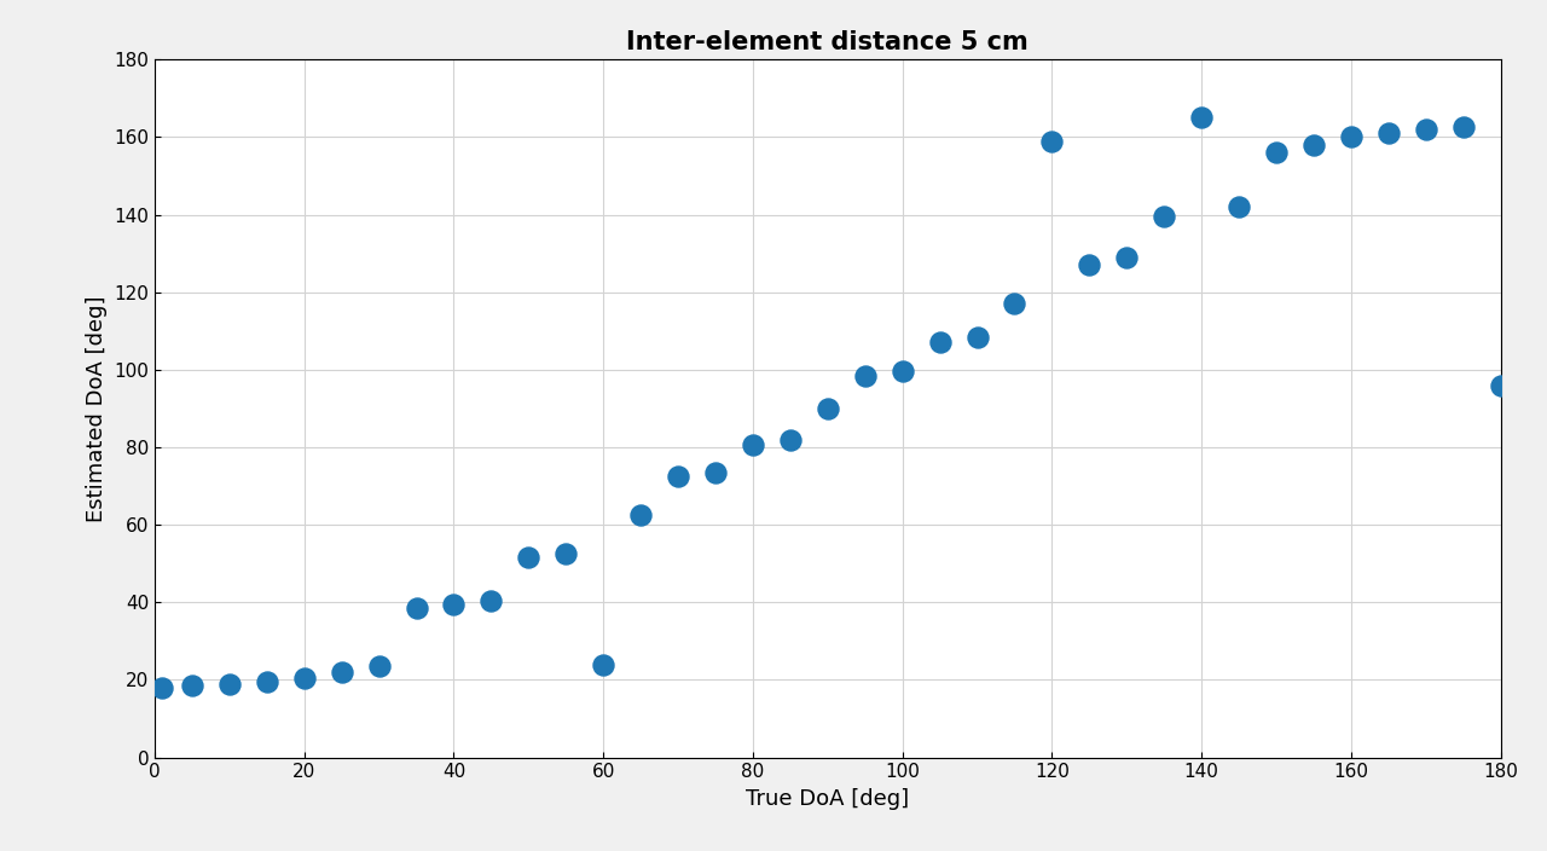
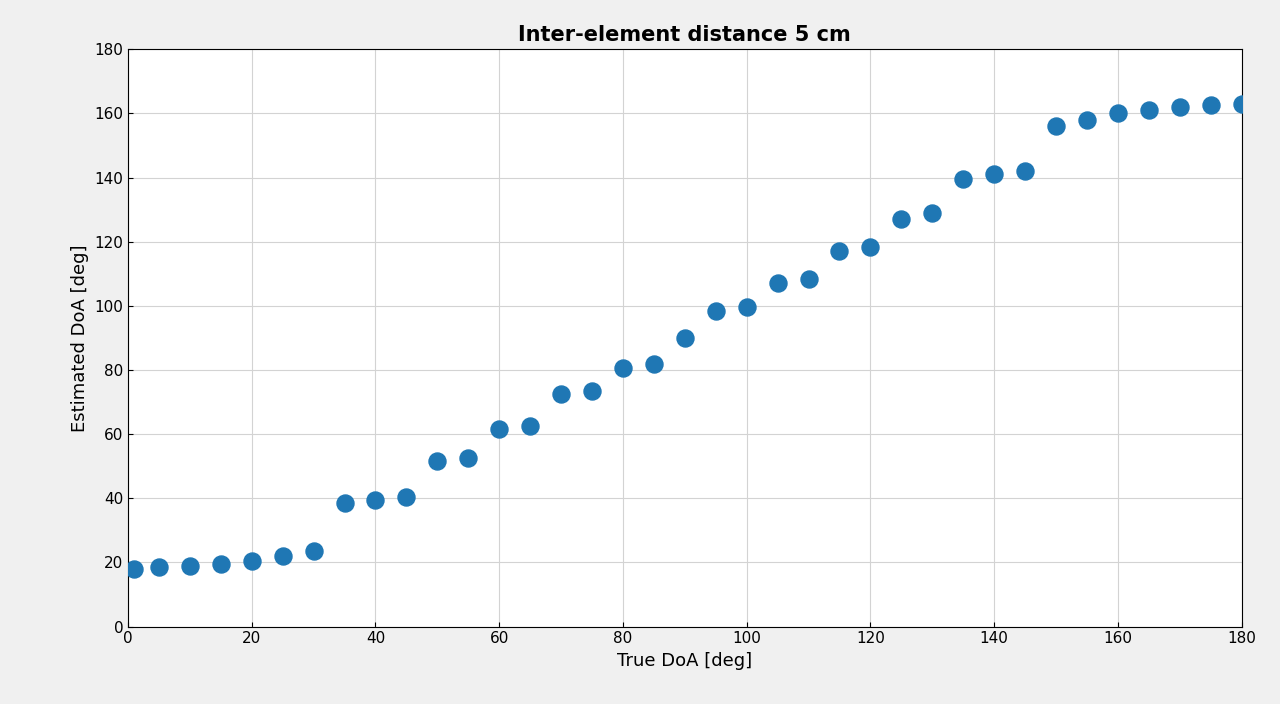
60: 24.0 -> 61.5
120: 159.0 -> 118.5
140: 165.0 -> 141.0
180: 96.0 -> 163.0
